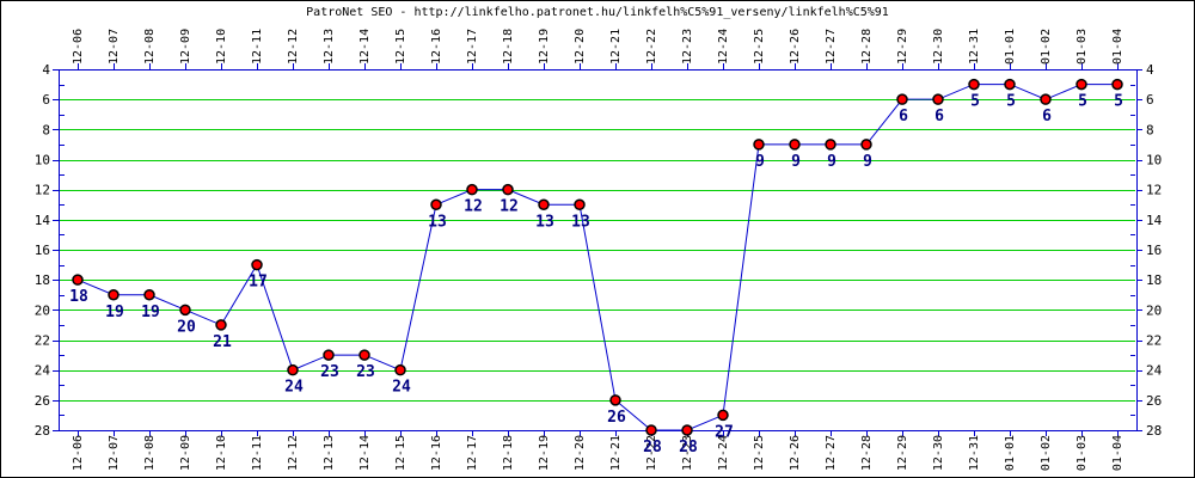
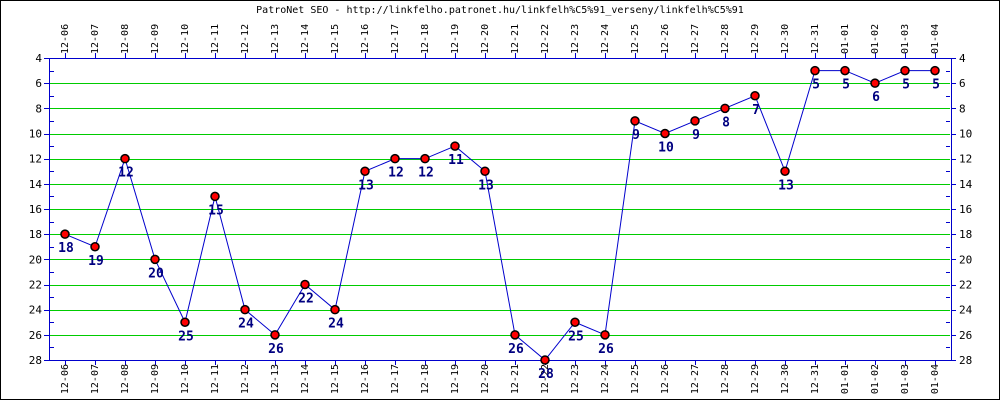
12-08: 19 -> 12
12-10: 21 -> 25
12-11: 17 -> 15
12-13: 23 -> 26
12-14: 23 -> 22
12-19: 13 -> 11
12-23: 28 -> 25
12-24: 27 -> 26
12-26: 9 -> 10
12-28: 9 -> 8
12-29: 6 -> 7
12-30: 6 -> 13
